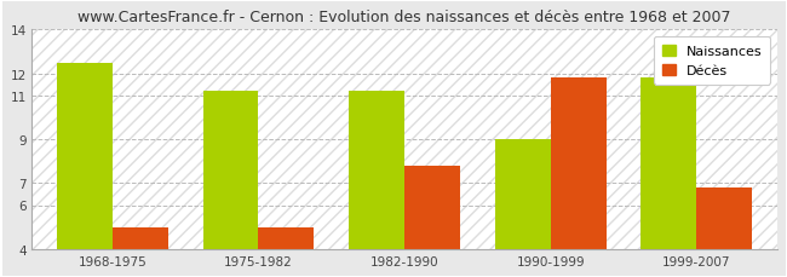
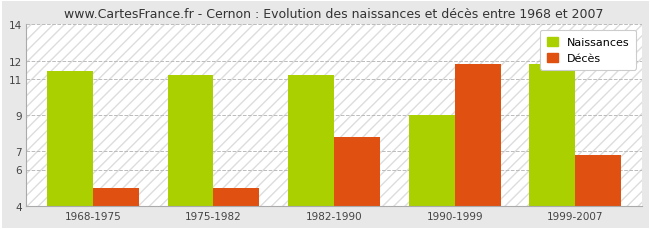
Naissances/1968-1975: 12.5 -> 11.4
